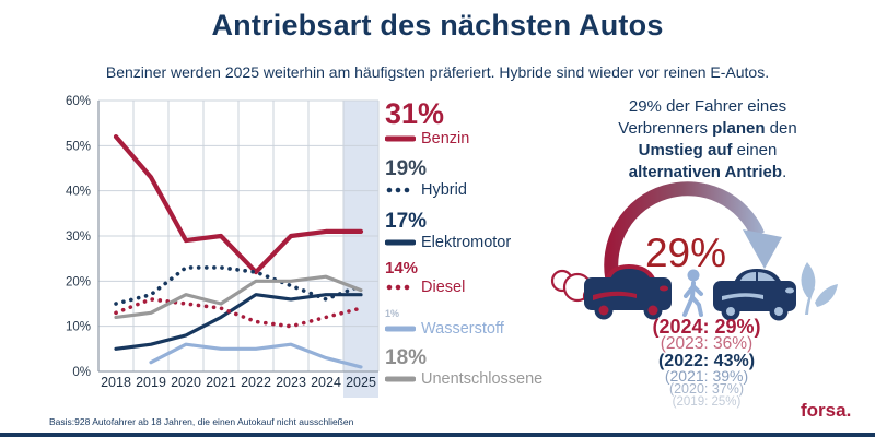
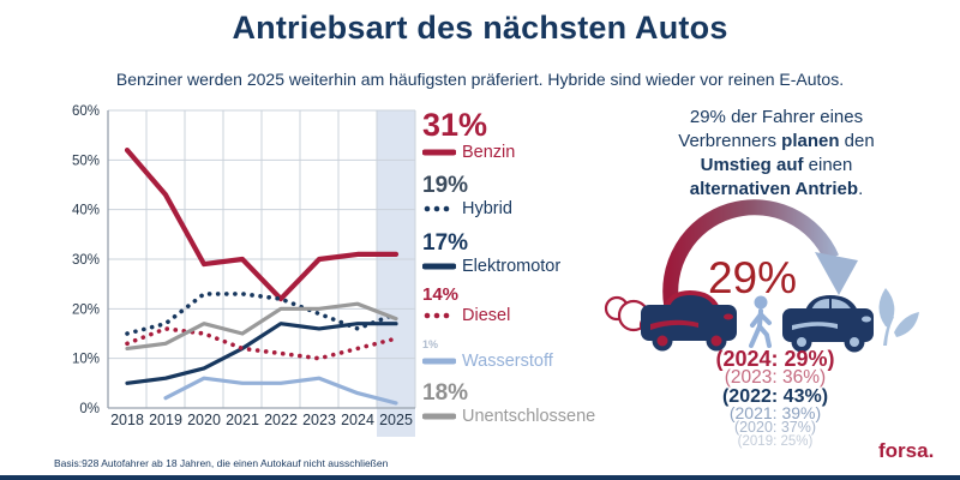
Diesel/2021: 14% -> 12%
